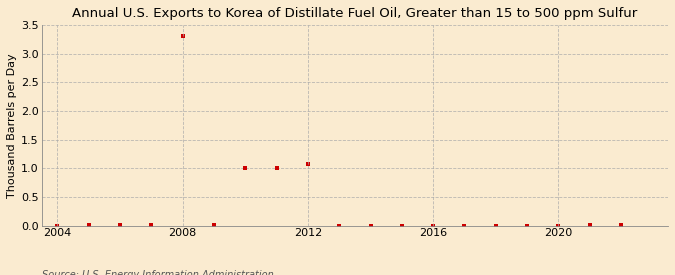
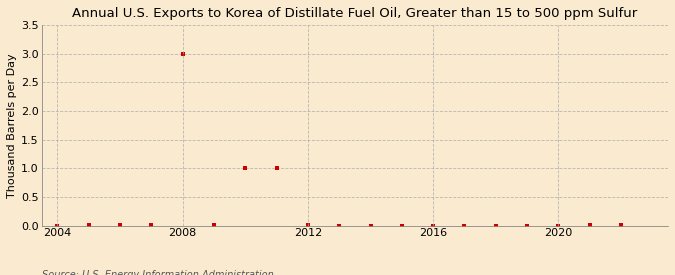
2008: 3.32 -> 3.00
2012: 1.08 -> 0.01
